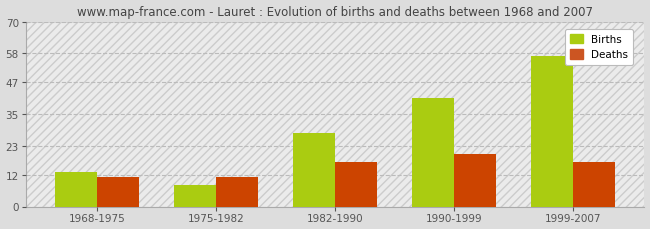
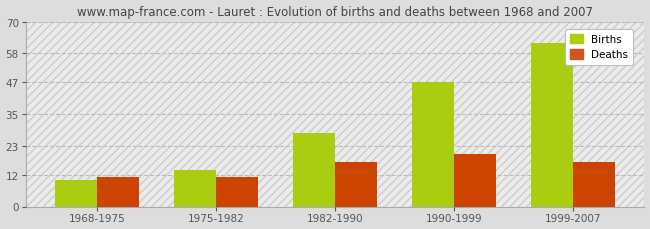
Births/1968-1975: 13 -> 10
Births/1975-1982: 8 -> 14
Births/1990-1999: 41 -> 47
Births/1999-2007: 57 -> 62
